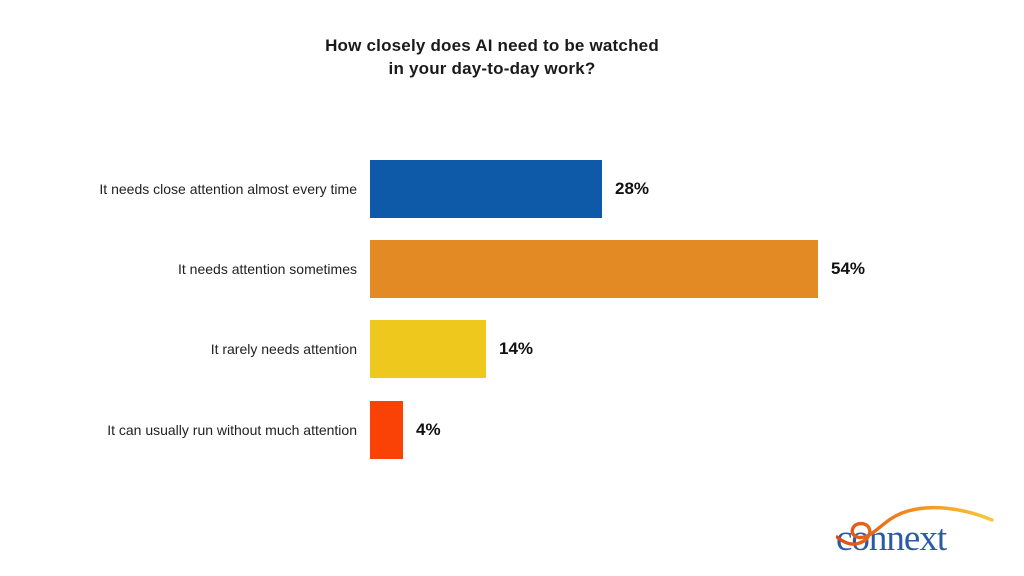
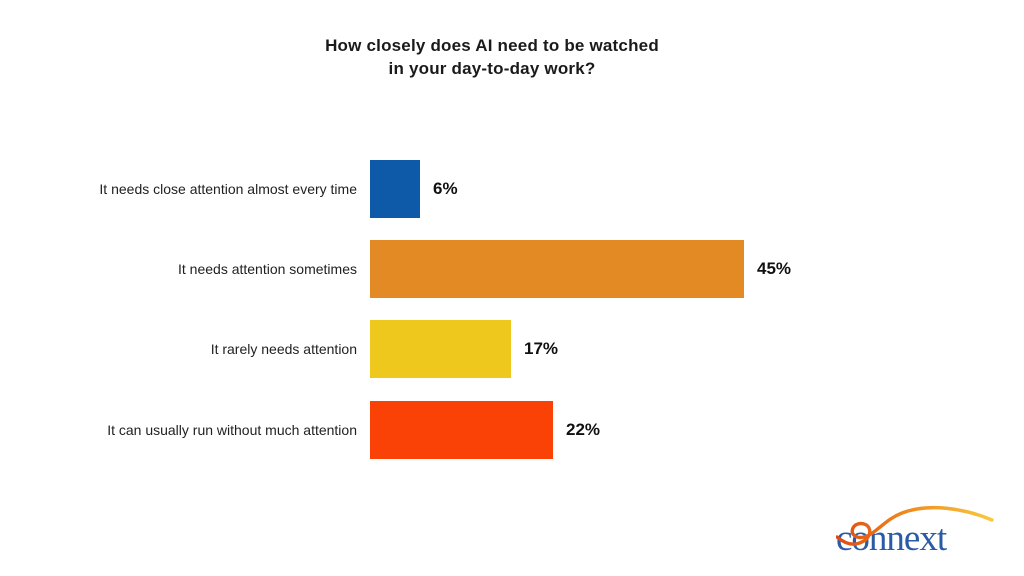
It needs close attention almost every time: 28% -> 6%
It needs attention sometimes: 54% -> 45%
It rarely needs attention: 14% -> 17%
It can usually run without much attention: 4% -> 22%
